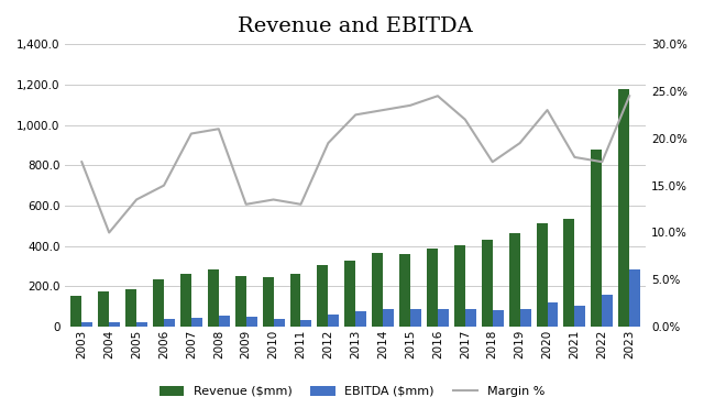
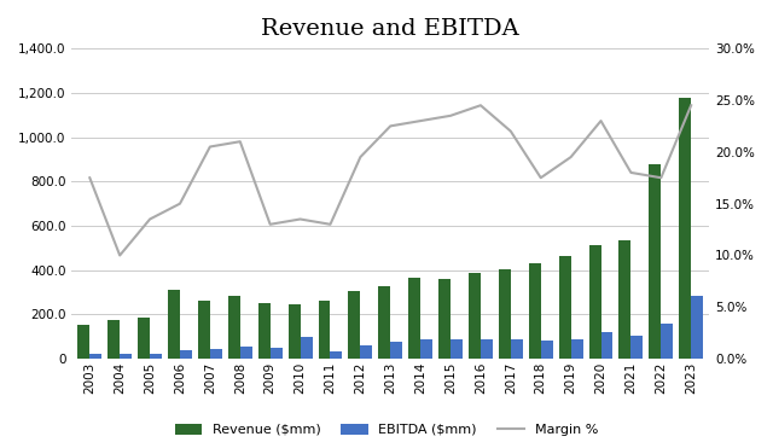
Revenue ($mm)/2006: 240 -> 310
EBITDA ($mm)/2010: 40 -> 100
